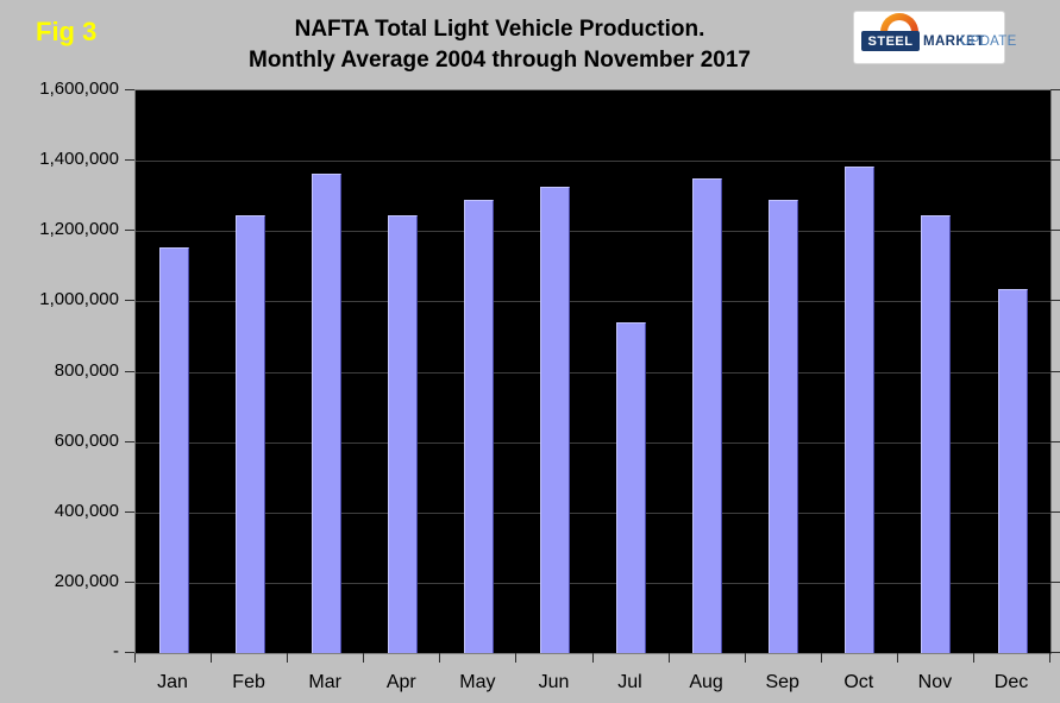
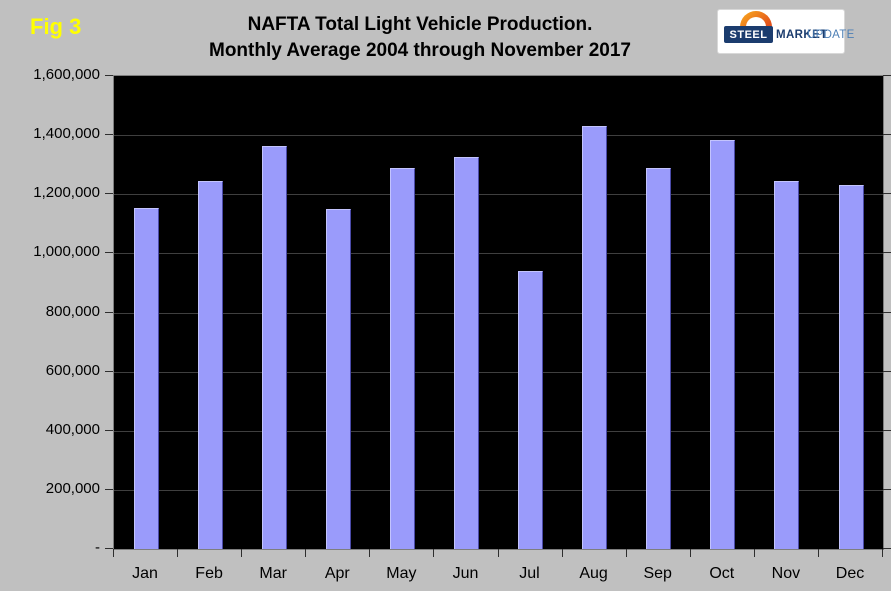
Apr: 1240000 -> 1150000
Aug: 1350000 -> 1430000
Dec: 1040000 -> 1230000
